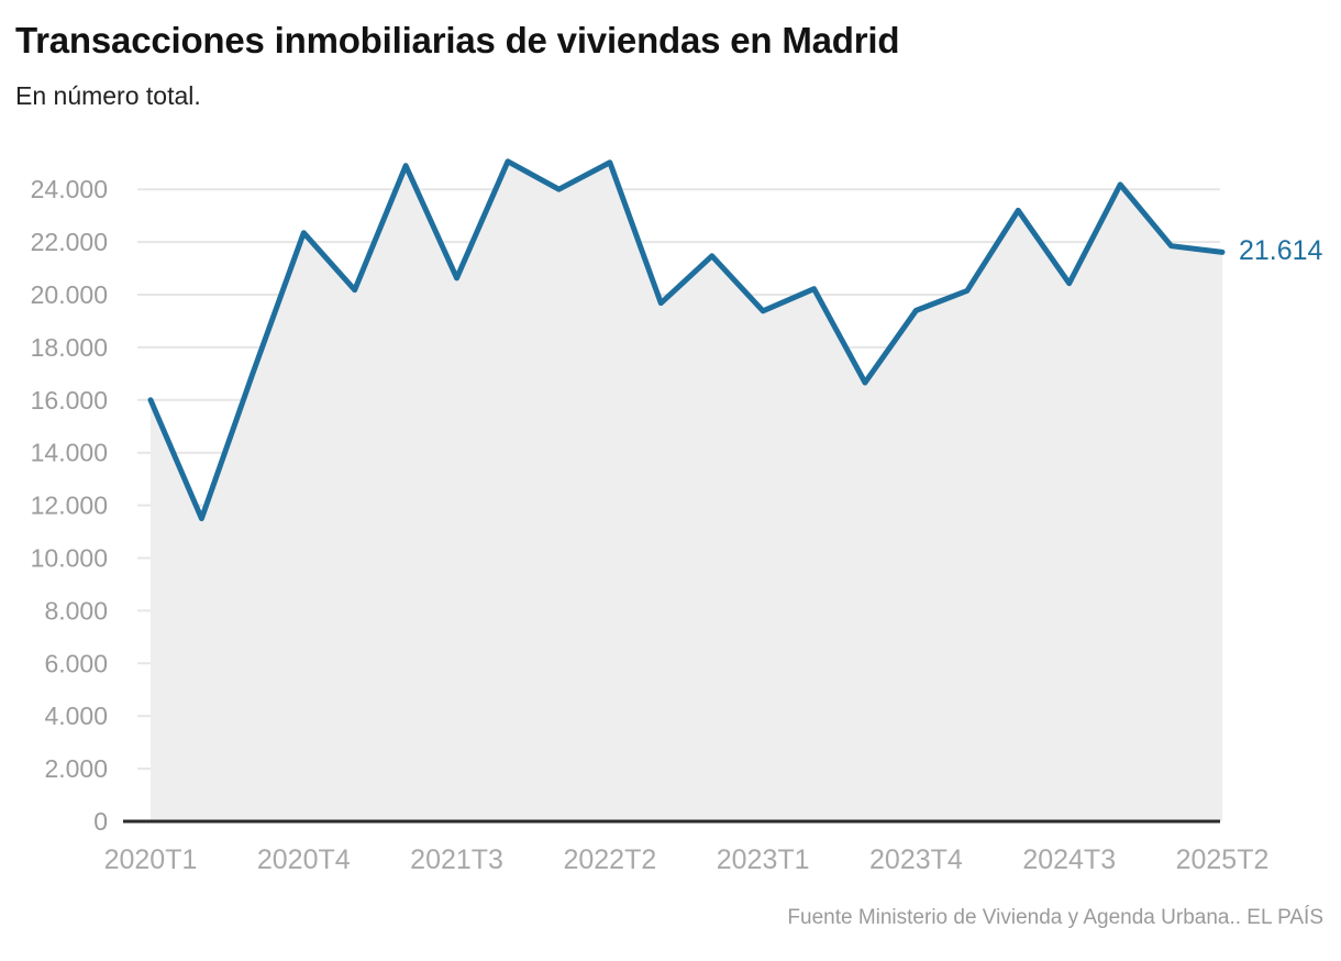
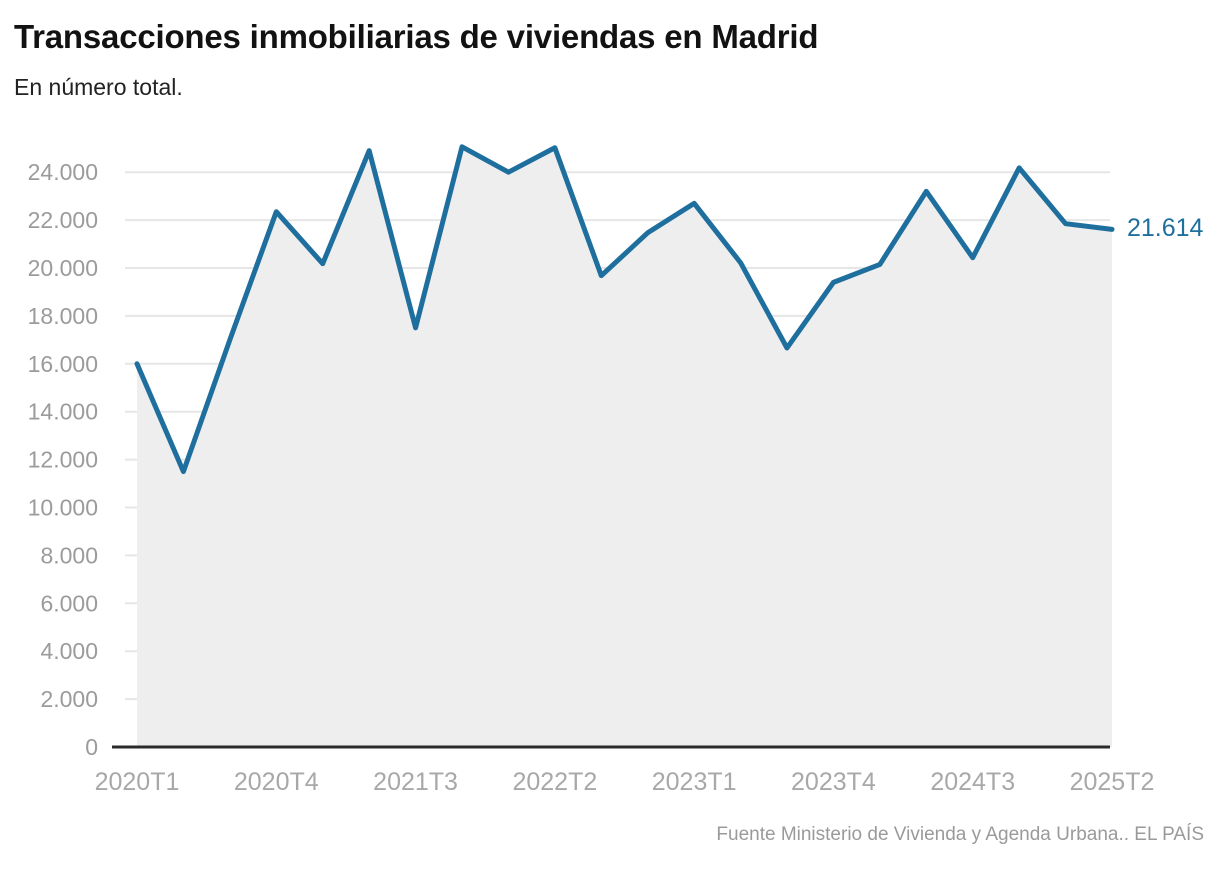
2021T3: 20600 -> 17500
2023T1: 19400 -> 22700
